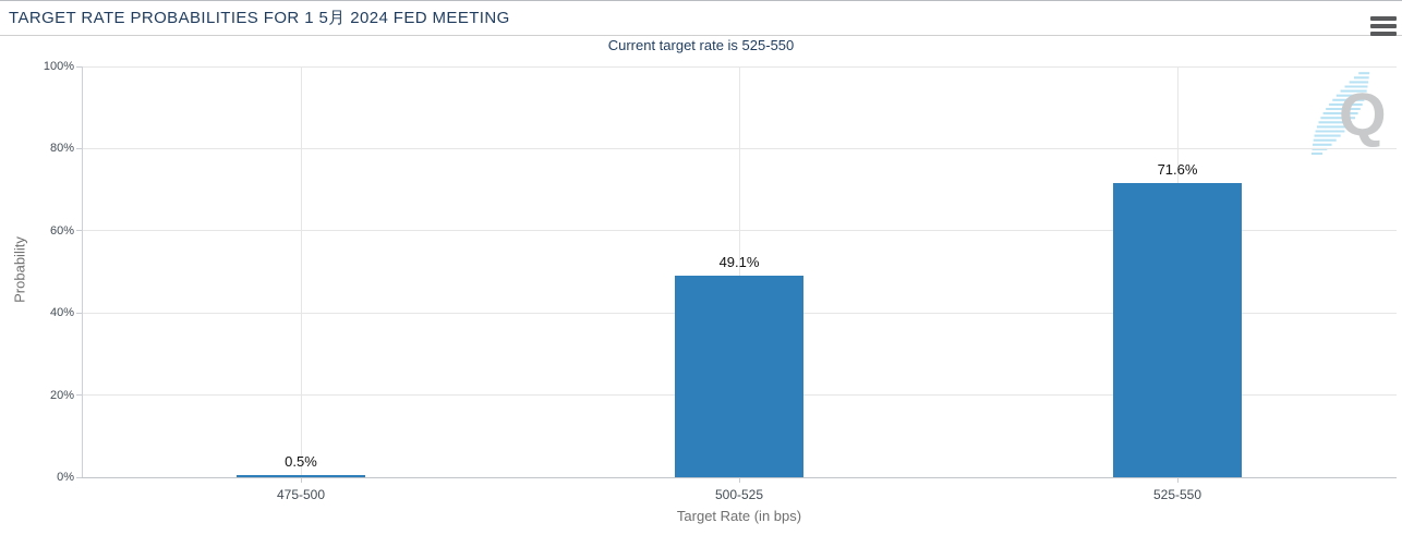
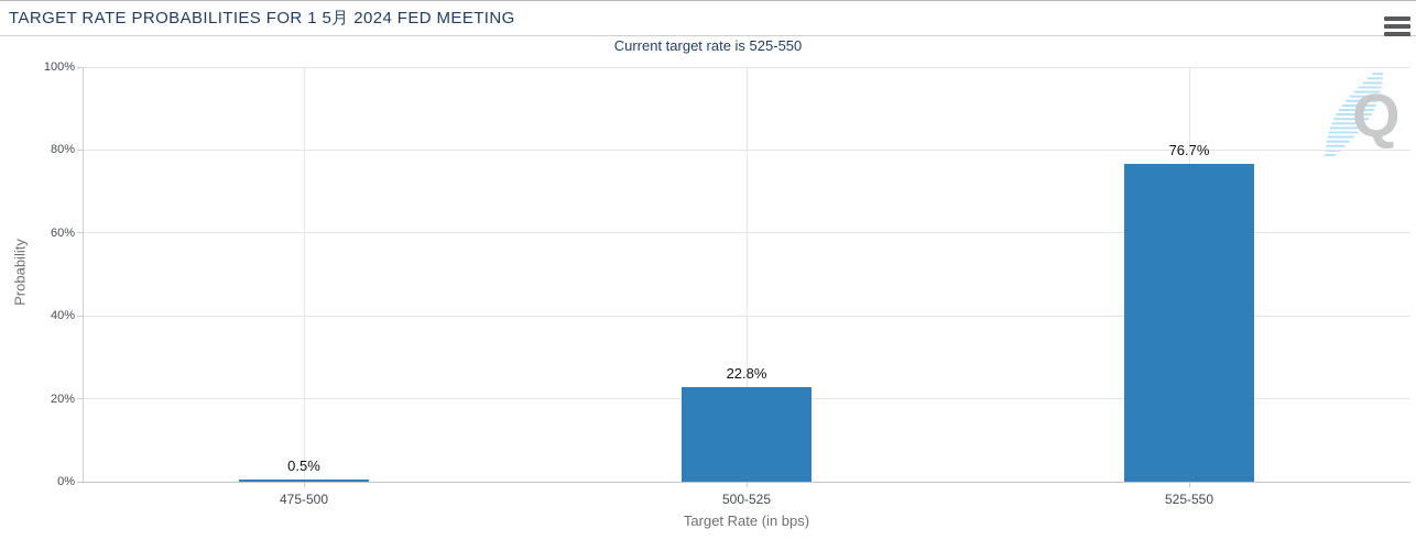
500-525: 49.1% -> 22.8%
525-550: 71.6% -> 76.7%
